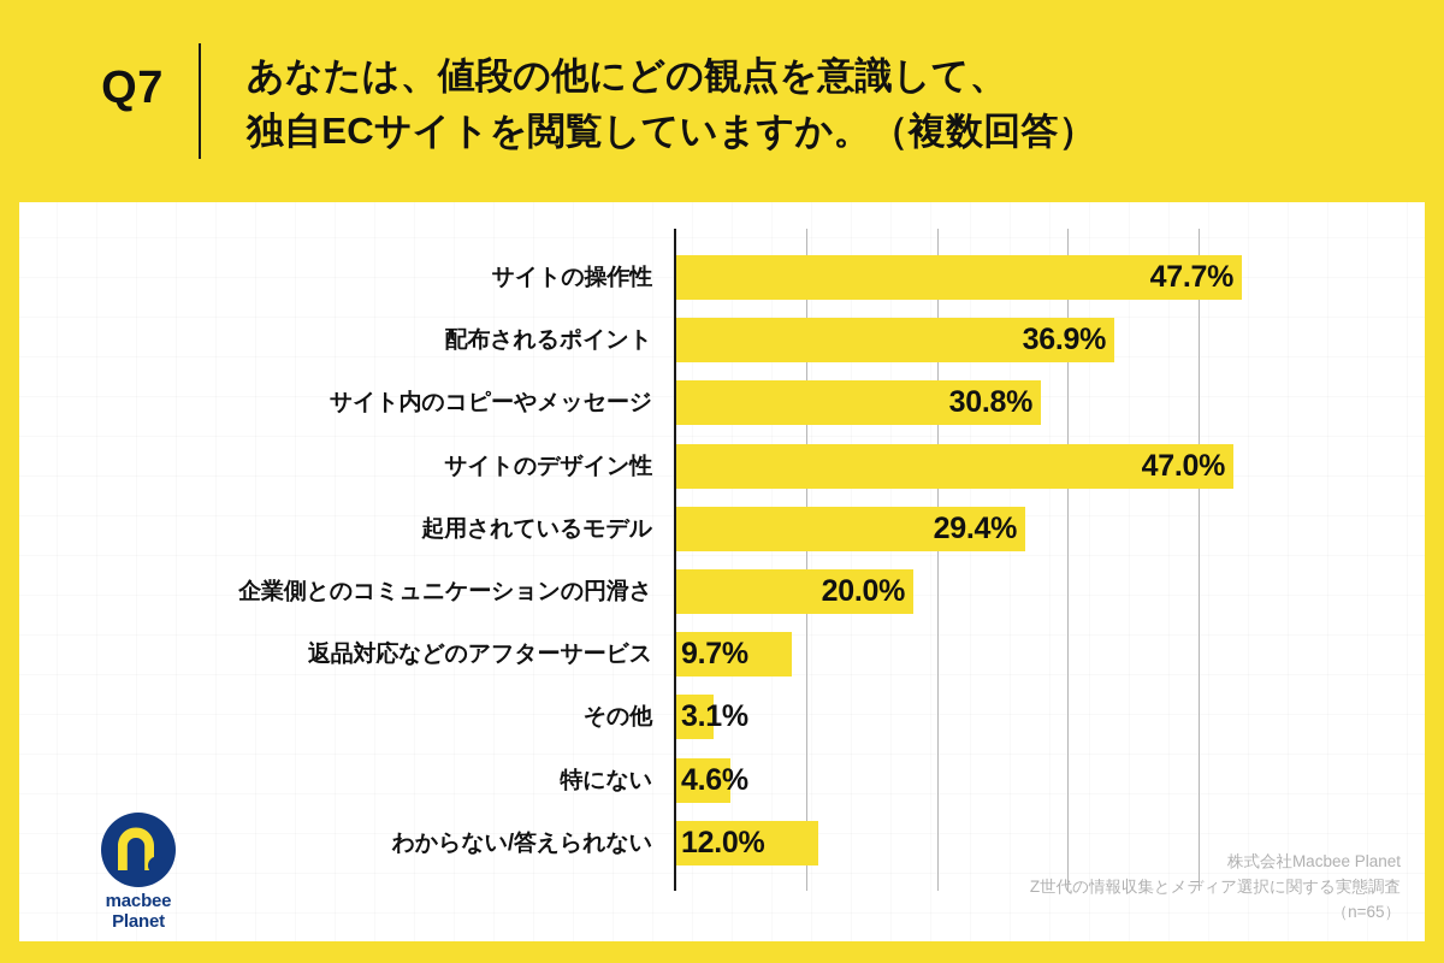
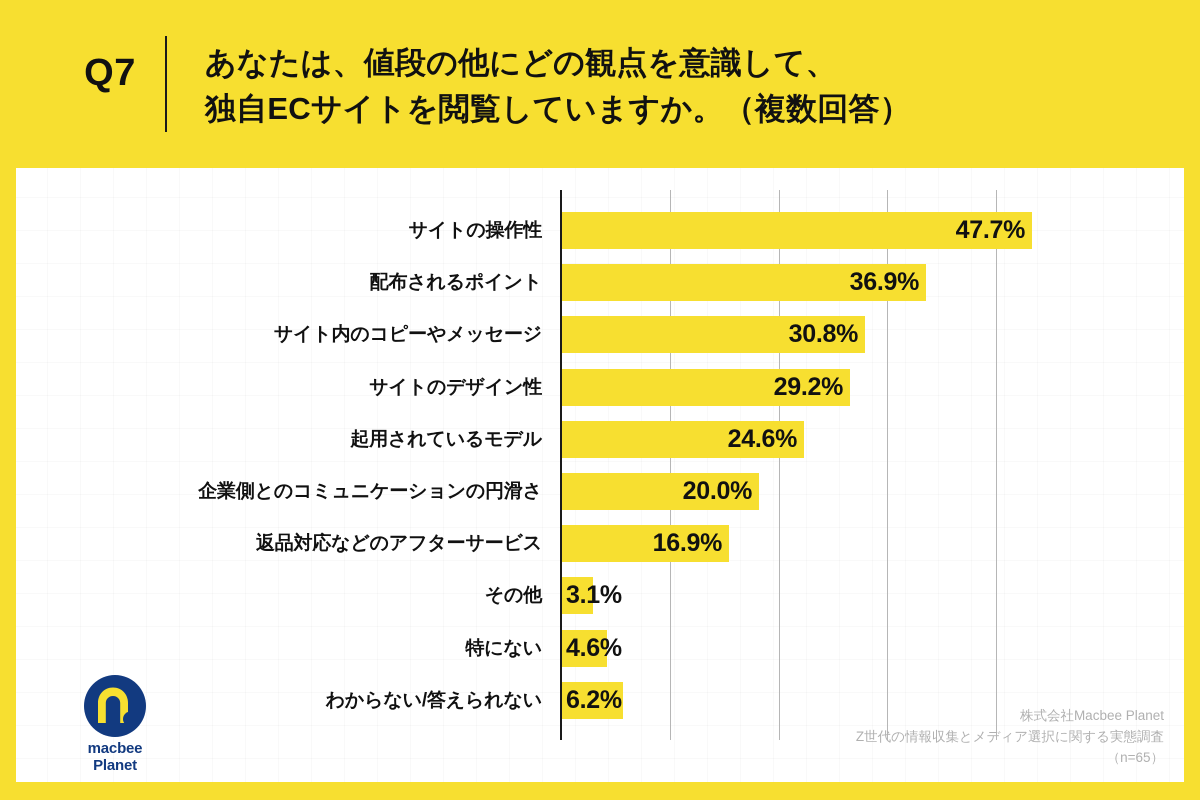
サイトのデザイン性: 47.0% -> 29.2%
起用されているモデル: 29.4% -> 24.6%
返品対応などのアフターサービス: 9.7% -> 16.9%
わからない/答えられない: 12.0% -> 6.2%
